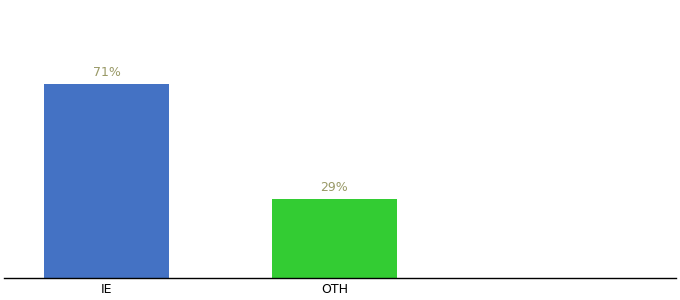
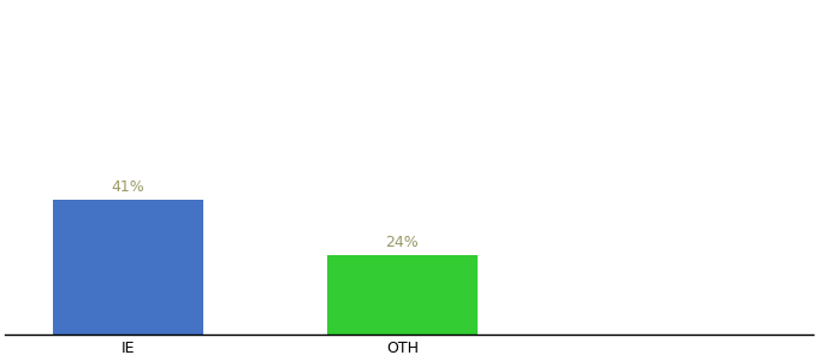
IE: 71% -> 41%
OTH: 29% -> 24%
